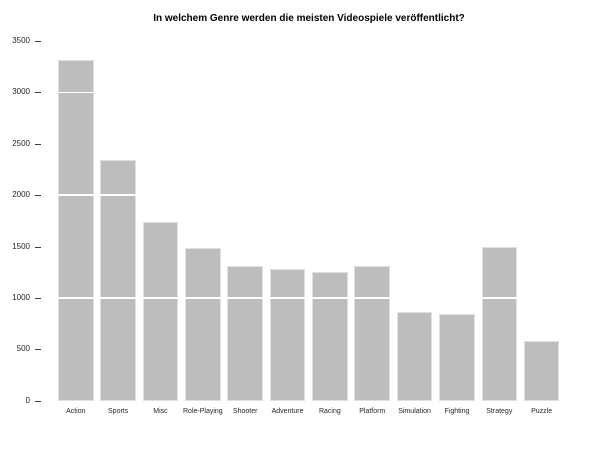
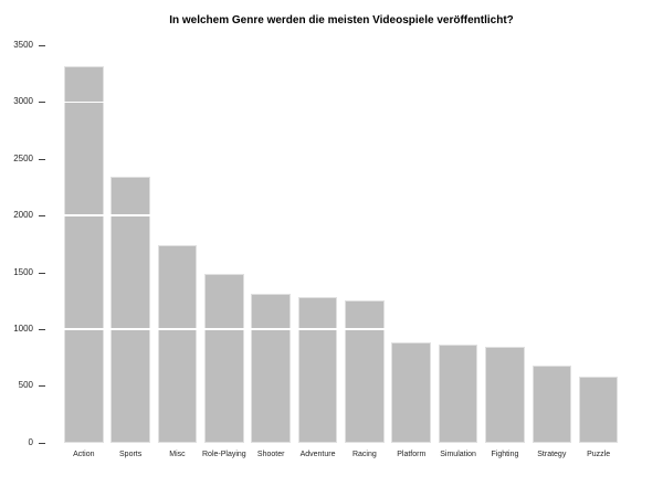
Platform: 1310 -> 890
Strategy: 1500 -> 680
